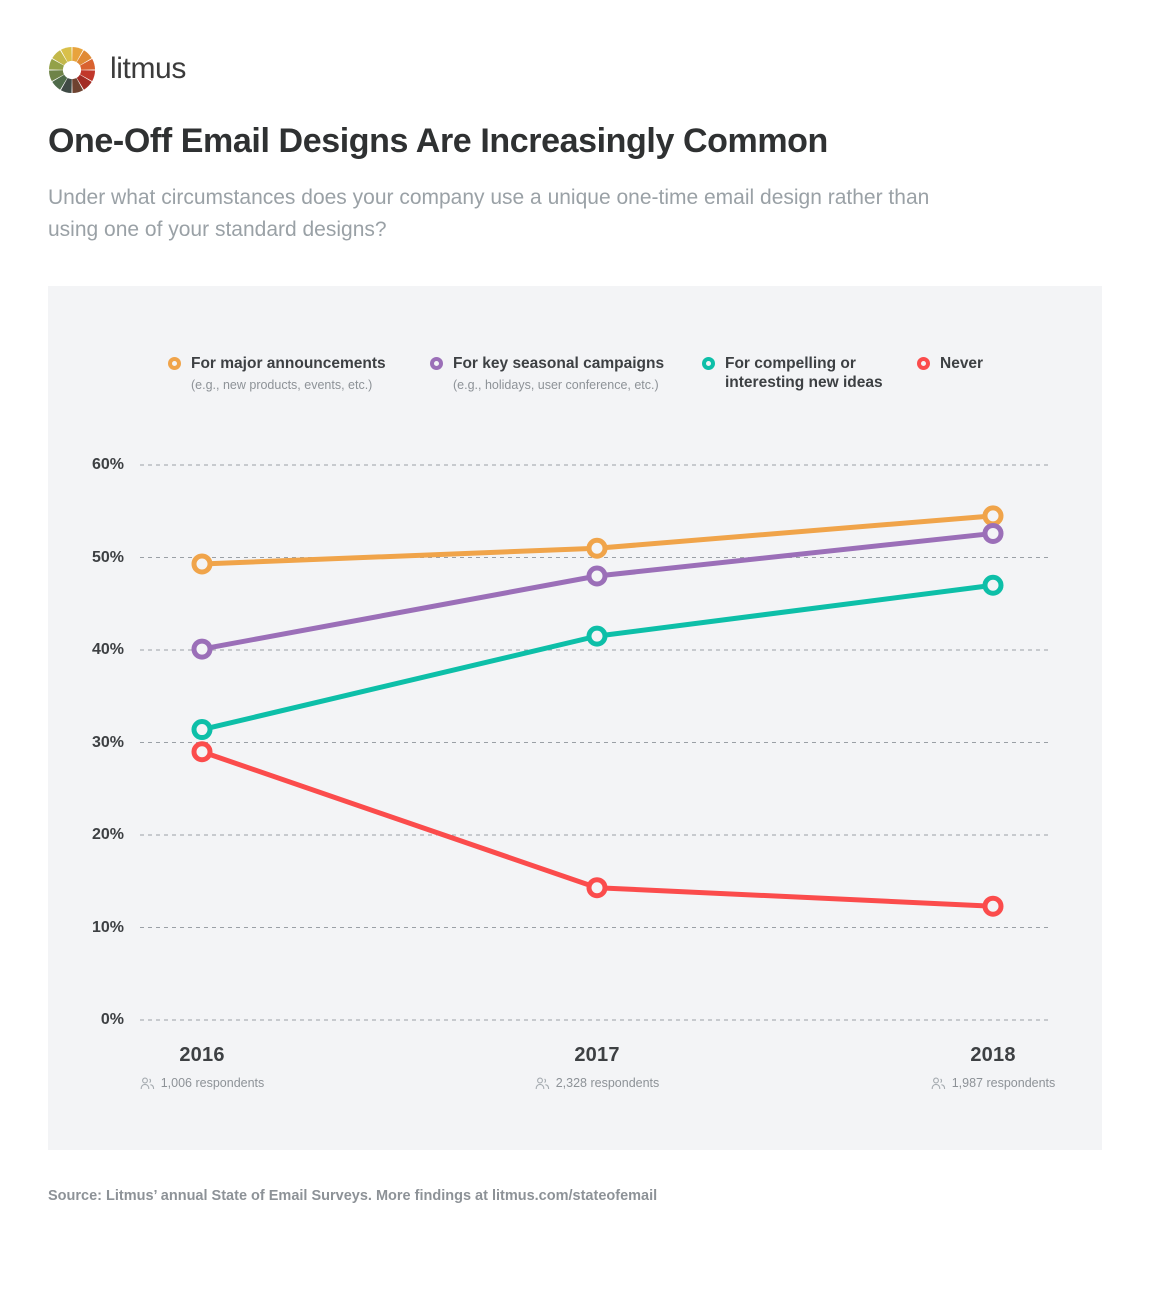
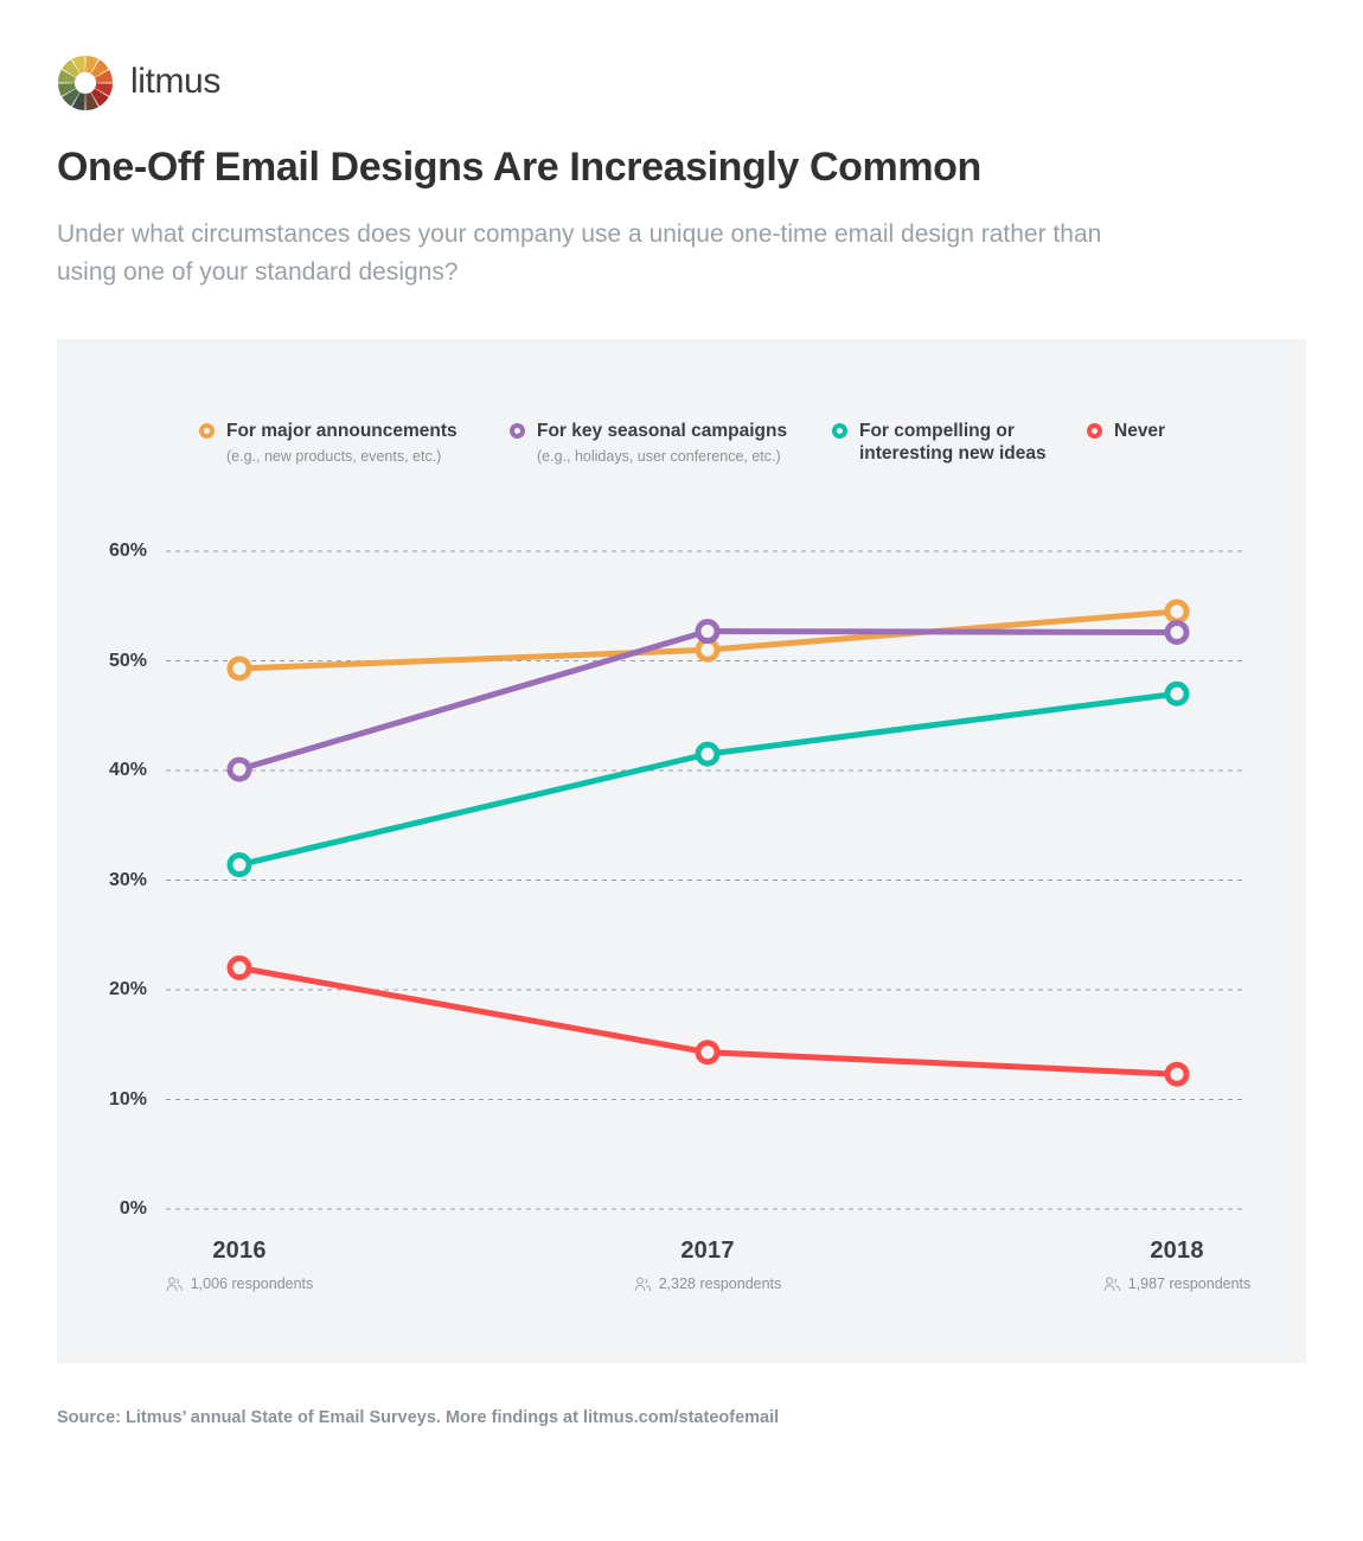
Never/2016: 29% -> 22%
For key seasonal campaigns/2017: 48% -> 53%
